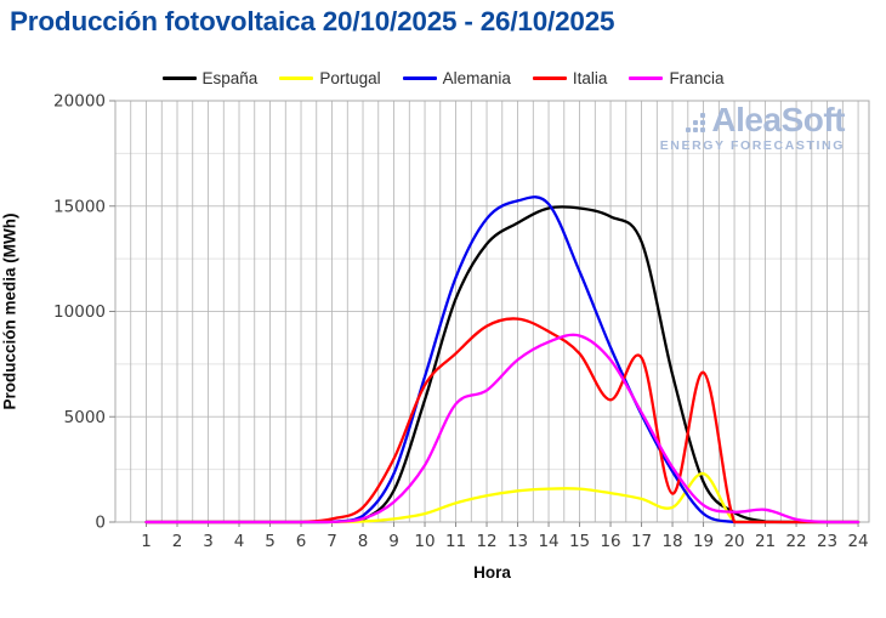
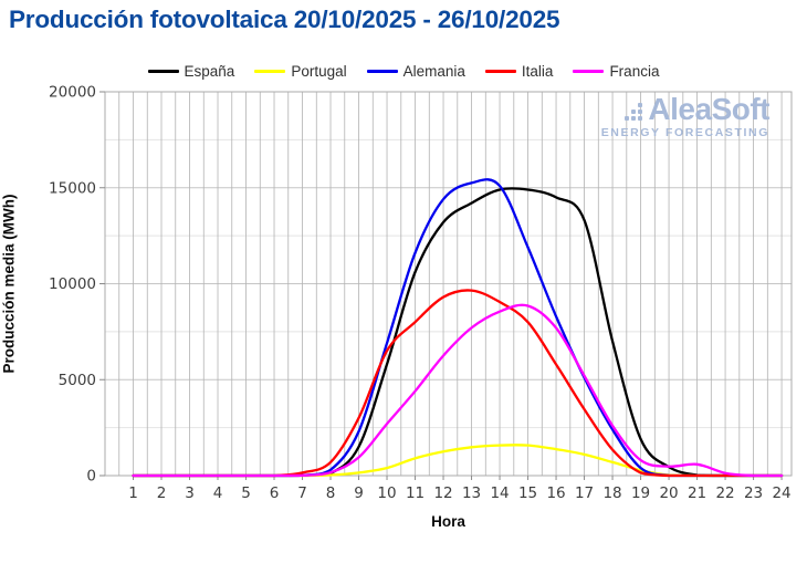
Francia/11: 5600 -> 4400
Italia/17: 7800 -> 3400
Portugal/19: 2300 -> 300
Italia/19: 7100 -> 200
